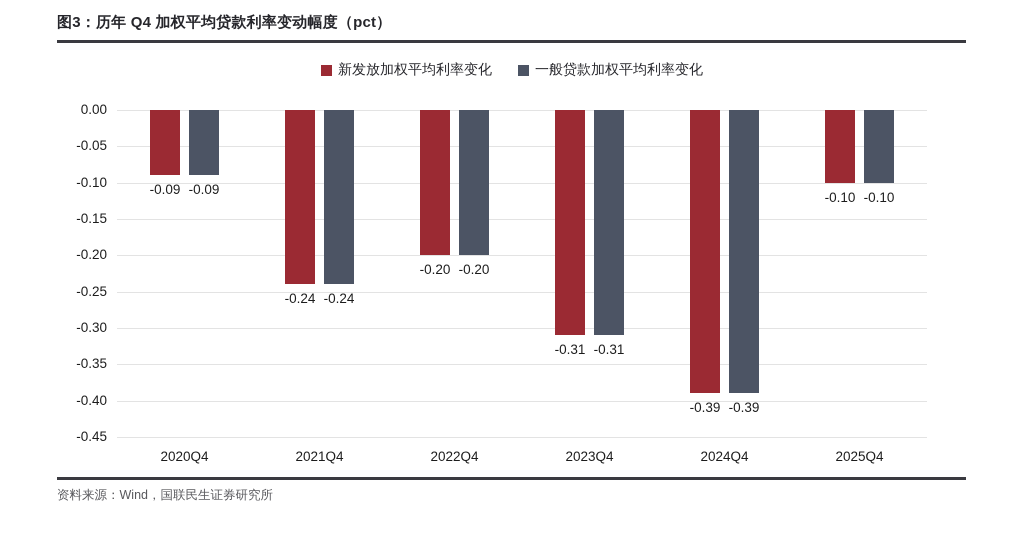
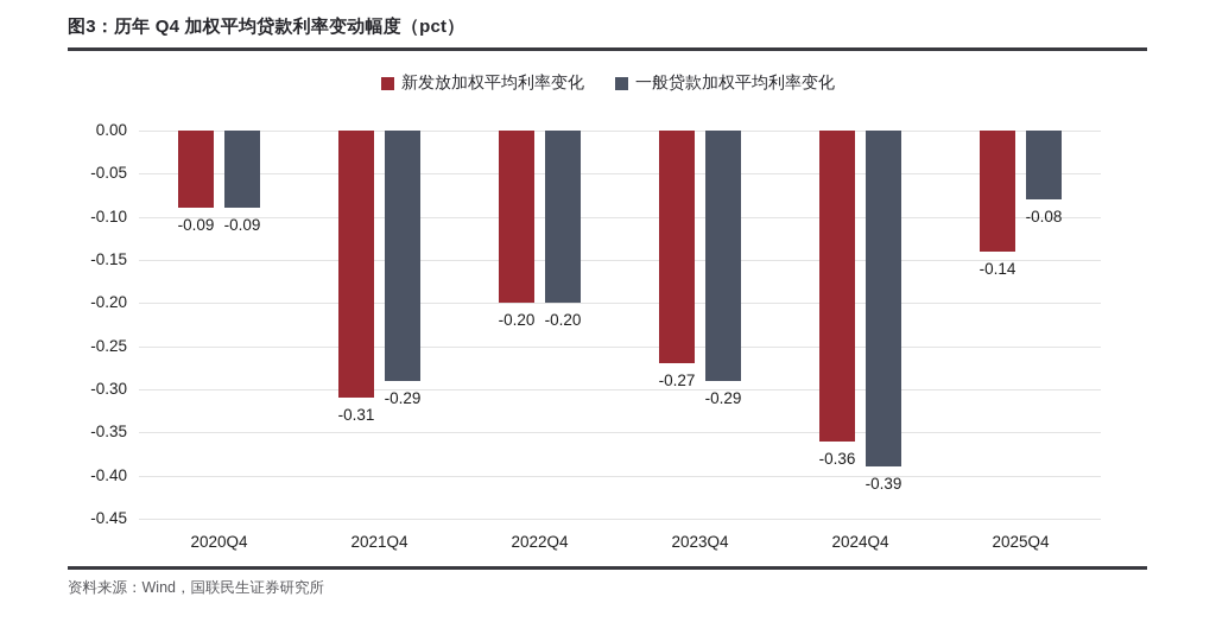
新发放加权平均利率变化/2021Q4: -0.24 -> -0.31
一般贷款加权平均利率变化/2021Q4: -0.24 -> -0.29
新发放加权平均利率变化/2023Q4: -0.31 -> -0.27
一般贷款加权平均利率变化/2023Q4: -0.31 -> -0.29
新发放加权平均利率变化/2024Q4: -0.39 -> -0.36
新发放加权平均利率变化/2025Q4: -0.10 -> -0.14
一般贷款加权平均利率变化/2025Q4: -0.10 -> -0.08
